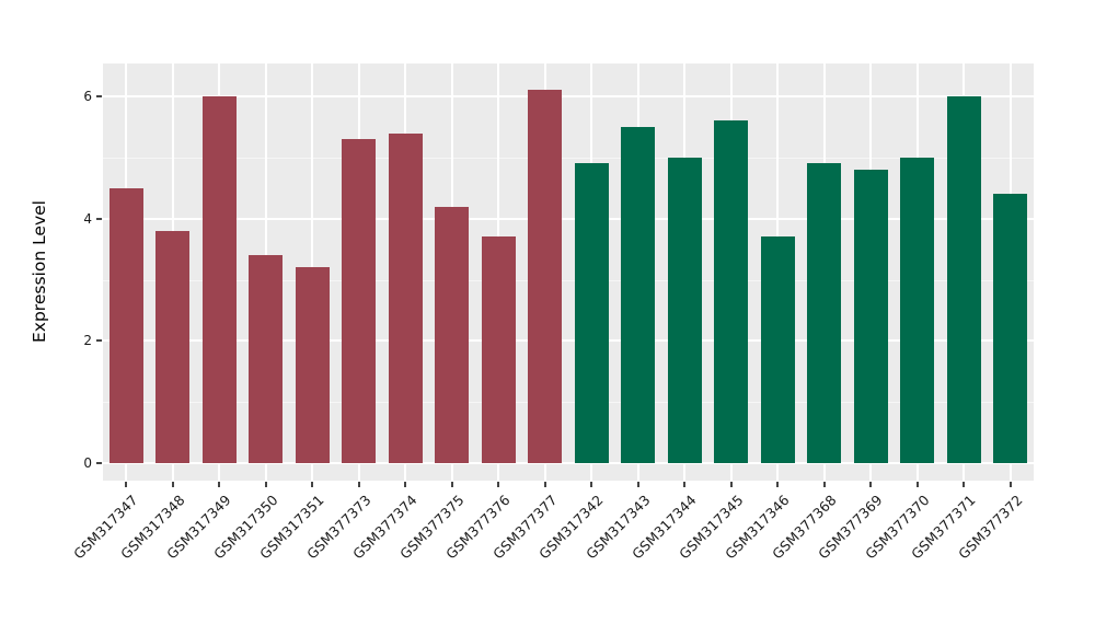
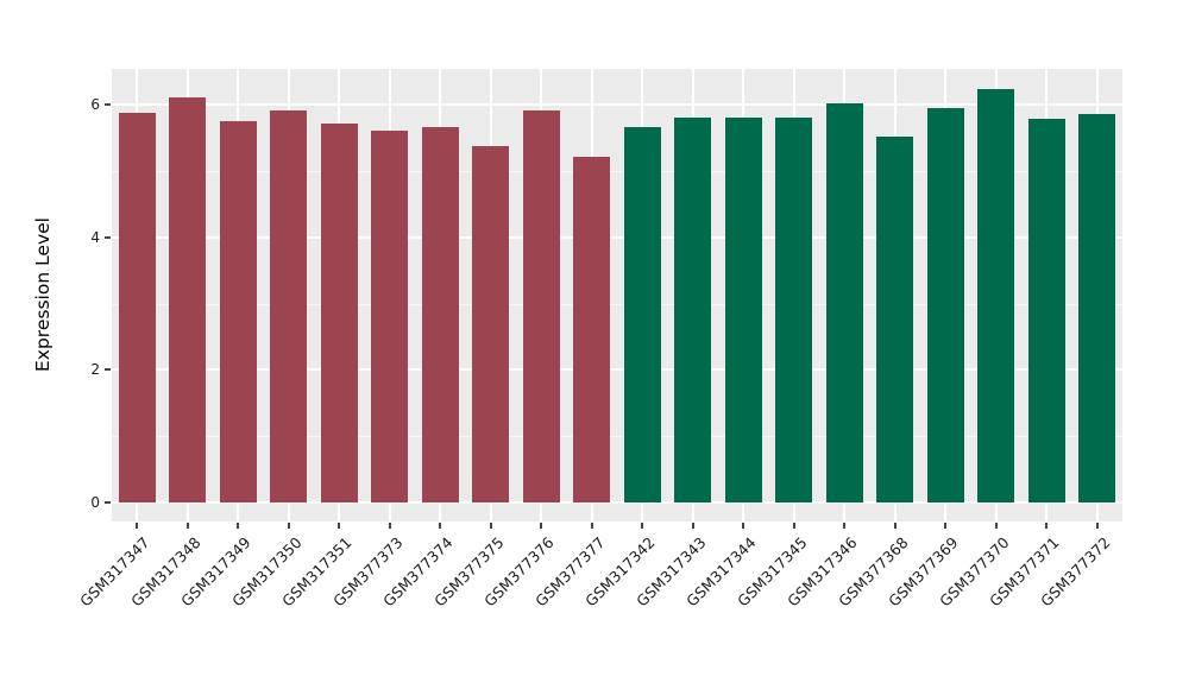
GSM317347: 4.5 -> 5.9
GSM317348: 3.8 -> 6.1
GSM317349: 6.0 -> 5.8
GSM317350: 3.4 -> 5.9
GSM317351: 3.2 -> 5.7
GSM377373: 5.3 -> 5.6
GSM377374: 5.4 -> 5.7
GSM377375: 4.2 -> 5.4
GSM377376: 3.7 -> 5.9
GSM377377: 6.1 -> 5.2
GSM317342: 4.9 -> 5.7
GSM317343: 5.5 -> 5.8
GSM317344: 5.0 -> 5.8
GSM317345: 5.6 -> 5.8
GSM317346: 3.7 -> 6.0
GSM377368: 4.9 -> 5.5
GSM377369: 4.8 -> 6.0
GSM377370: 5.0 -> 6.2
GSM377371: 6.0 -> 5.8
GSM377372: 4.4 -> 5.9
